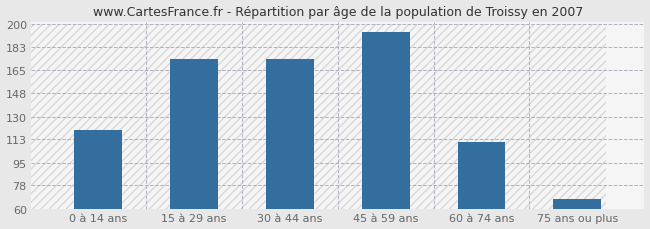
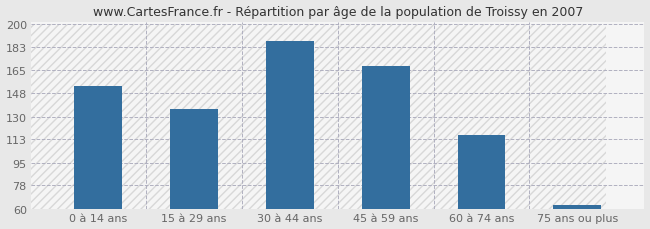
0 à 14 ans: 120 -> 153
15 à 29 ans: 174 -> 136
30 à 44 ans: 174 -> 187
45 à 59 ans: 194 -> 168
60 à 74 ans: 111 -> 116
75 ans ou plus: 68 -> 63
